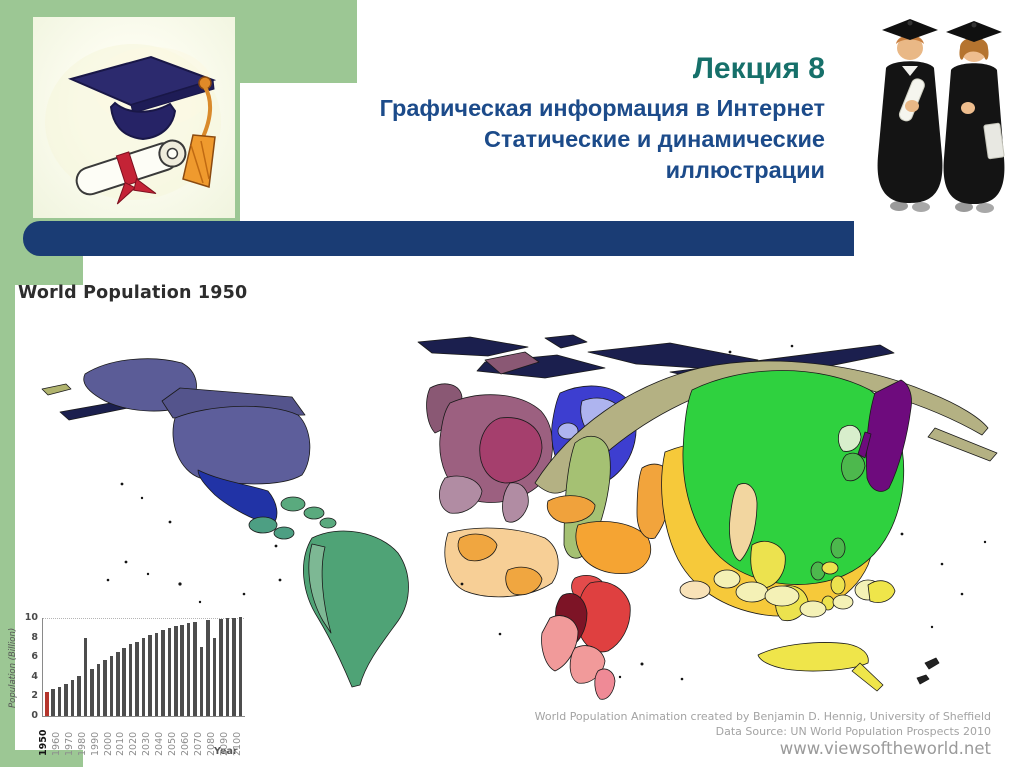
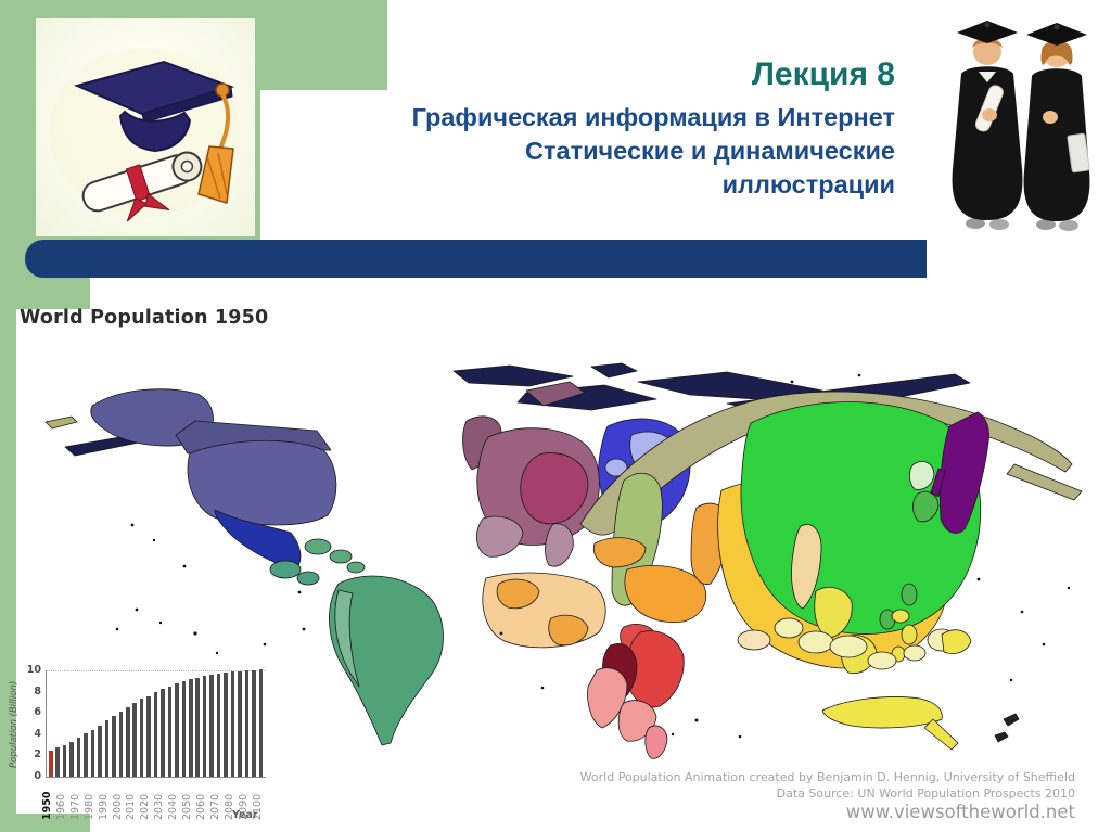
1980: 8 -> 4
2070: 7 -> 10
2080: 8 -> 10
